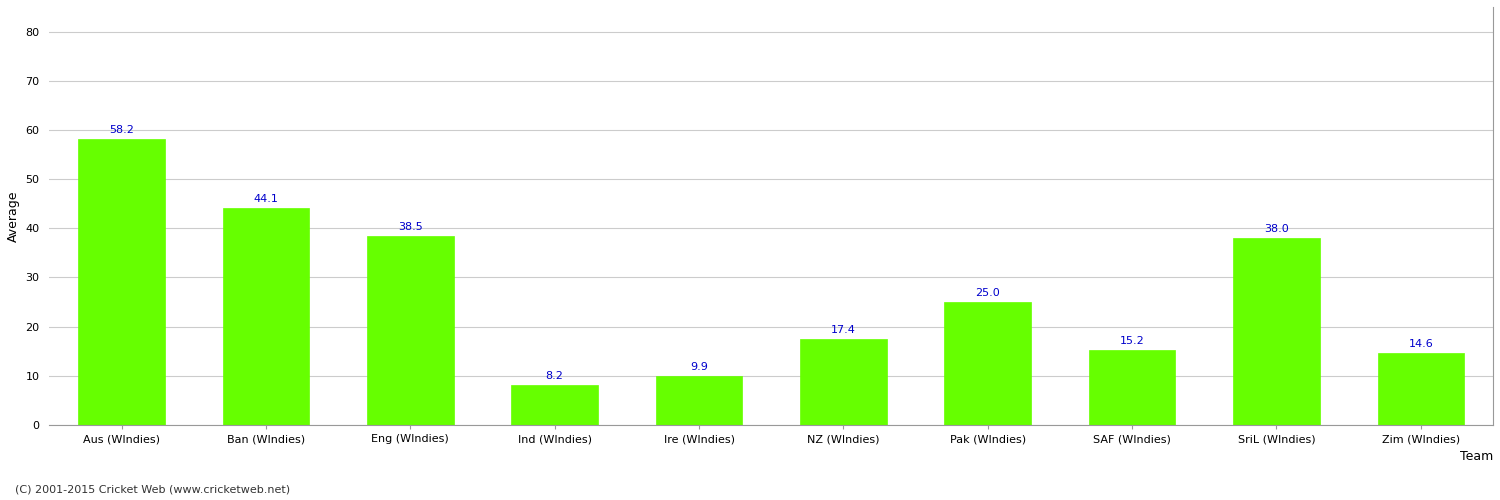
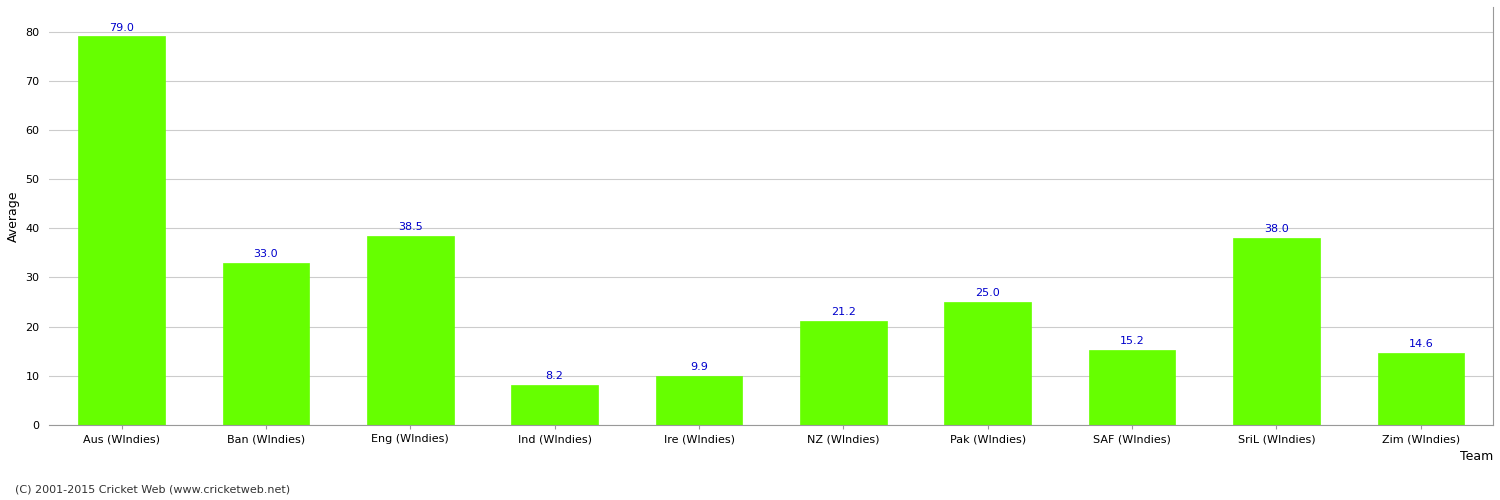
Aus (WIndies): 58.2 -> 79.0
Ban (WIndies): 44.1 -> 33.0
NZ (WIndies): 17.4 -> 21.2
